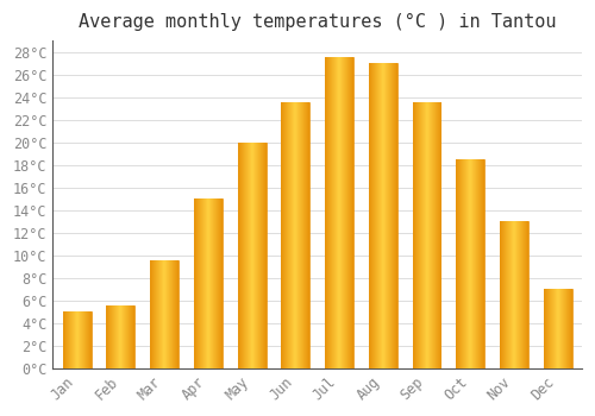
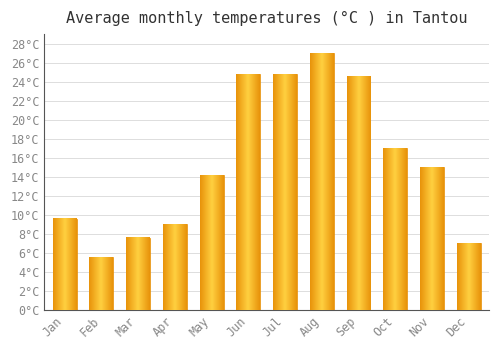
Jan: 5.0°C -> 9.6°C
Mar: 9.5°C -> 7.6°C
Apr: 15.0°C -> 9.0°C
May: 20.0°C -> 14.2°C
Jun: 23.5°C -> 24.8°C
Jul: 27.5°C -> 24.8°C
Sep: 23.5°C -> 24.6°C
Oct: 18.5°C -> 17.0°C
Nov: 13.0°C -> 15.0°C
